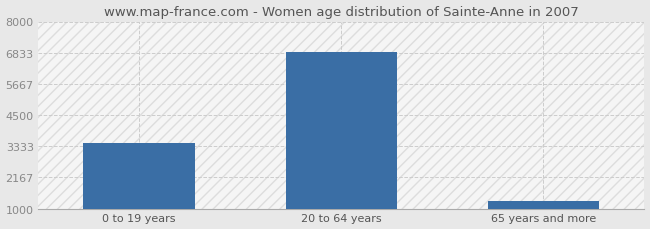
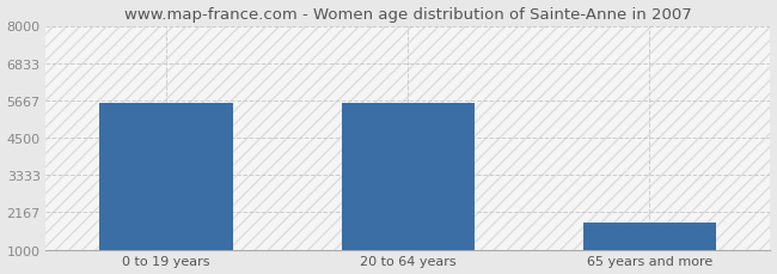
0 to 19 years: 3450 -> 5600
20 to 64 years: 6870 -> 5600
65 years and more: 1300 -> 1850
